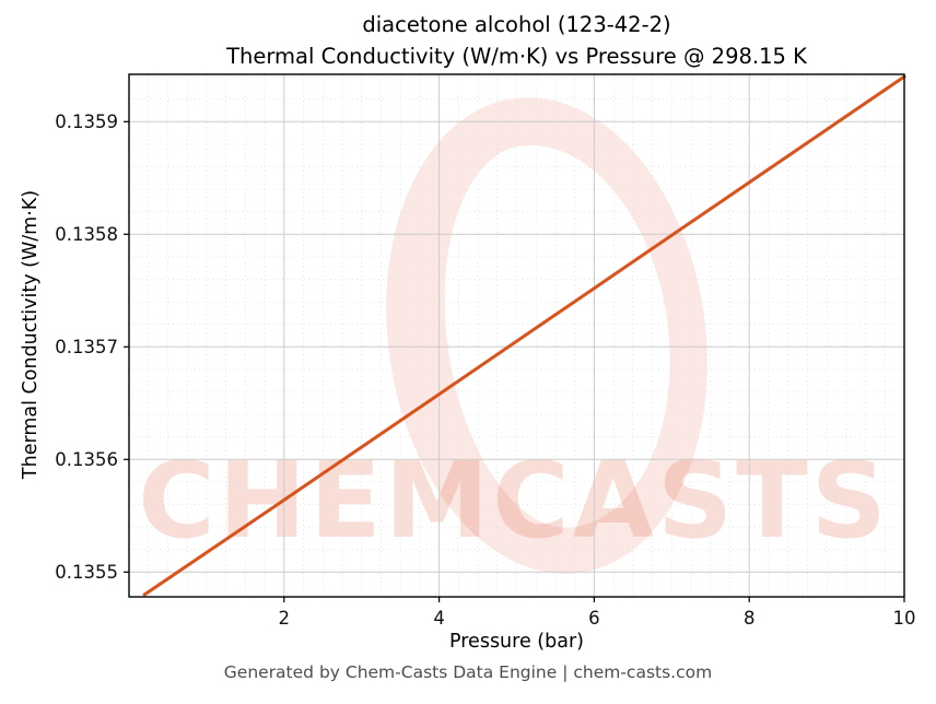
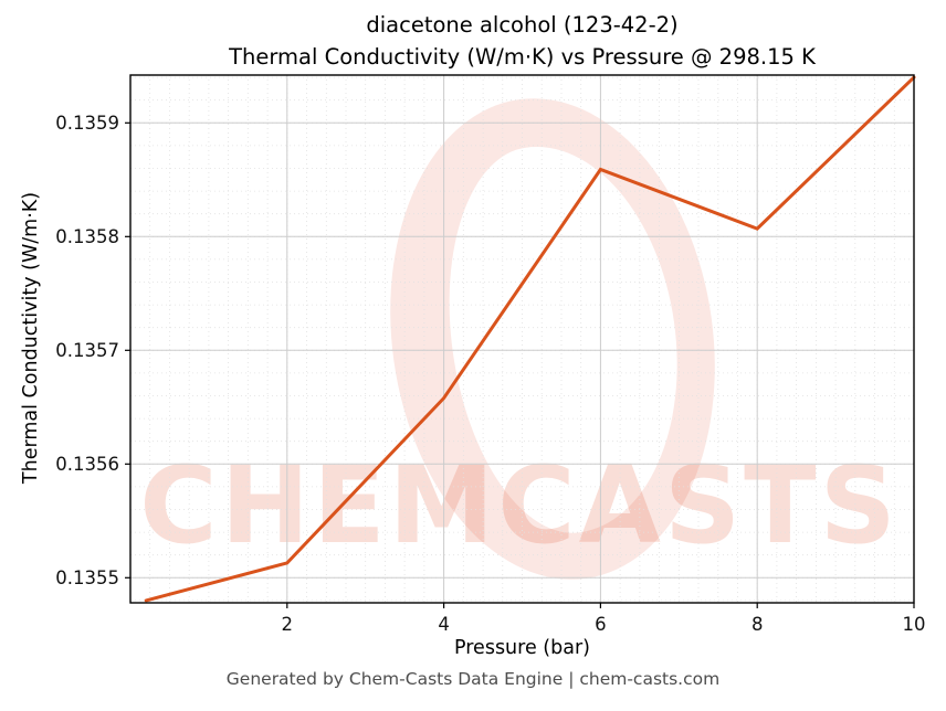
2: 0.135564 -> 0.135513
6: 0.135752 -> 0.135859
8: 0.135846 -> 0.135807
